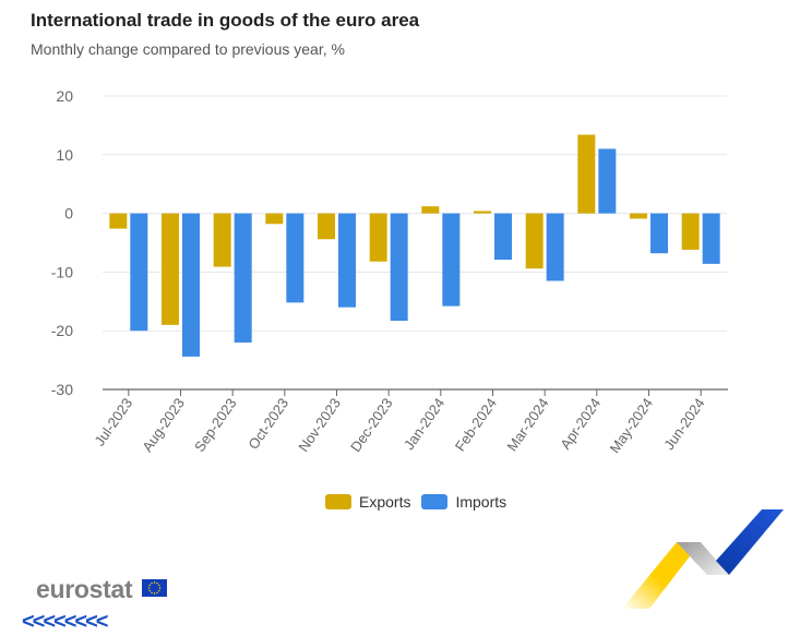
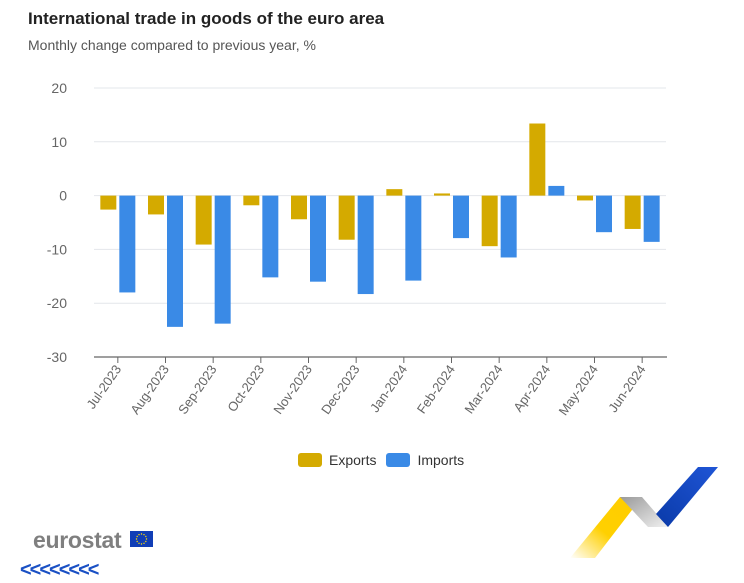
Imports/Jul-2023: -20 -> -18
Exports/Aug-2023: -19 -> -4
Imports/Sep-2023: -22 -> -24
Imports/Apr-2024: 11 -> 2
